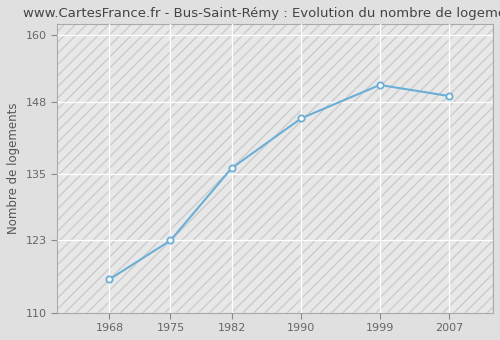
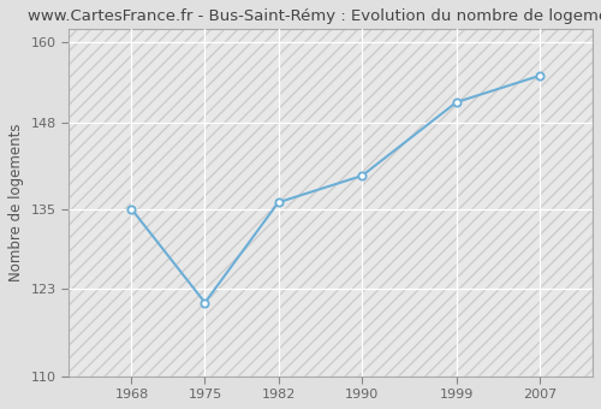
1968: 116 -> 135
1975: 123 -> 121
1990: 145 -> 140
2007: 149 -> 155
